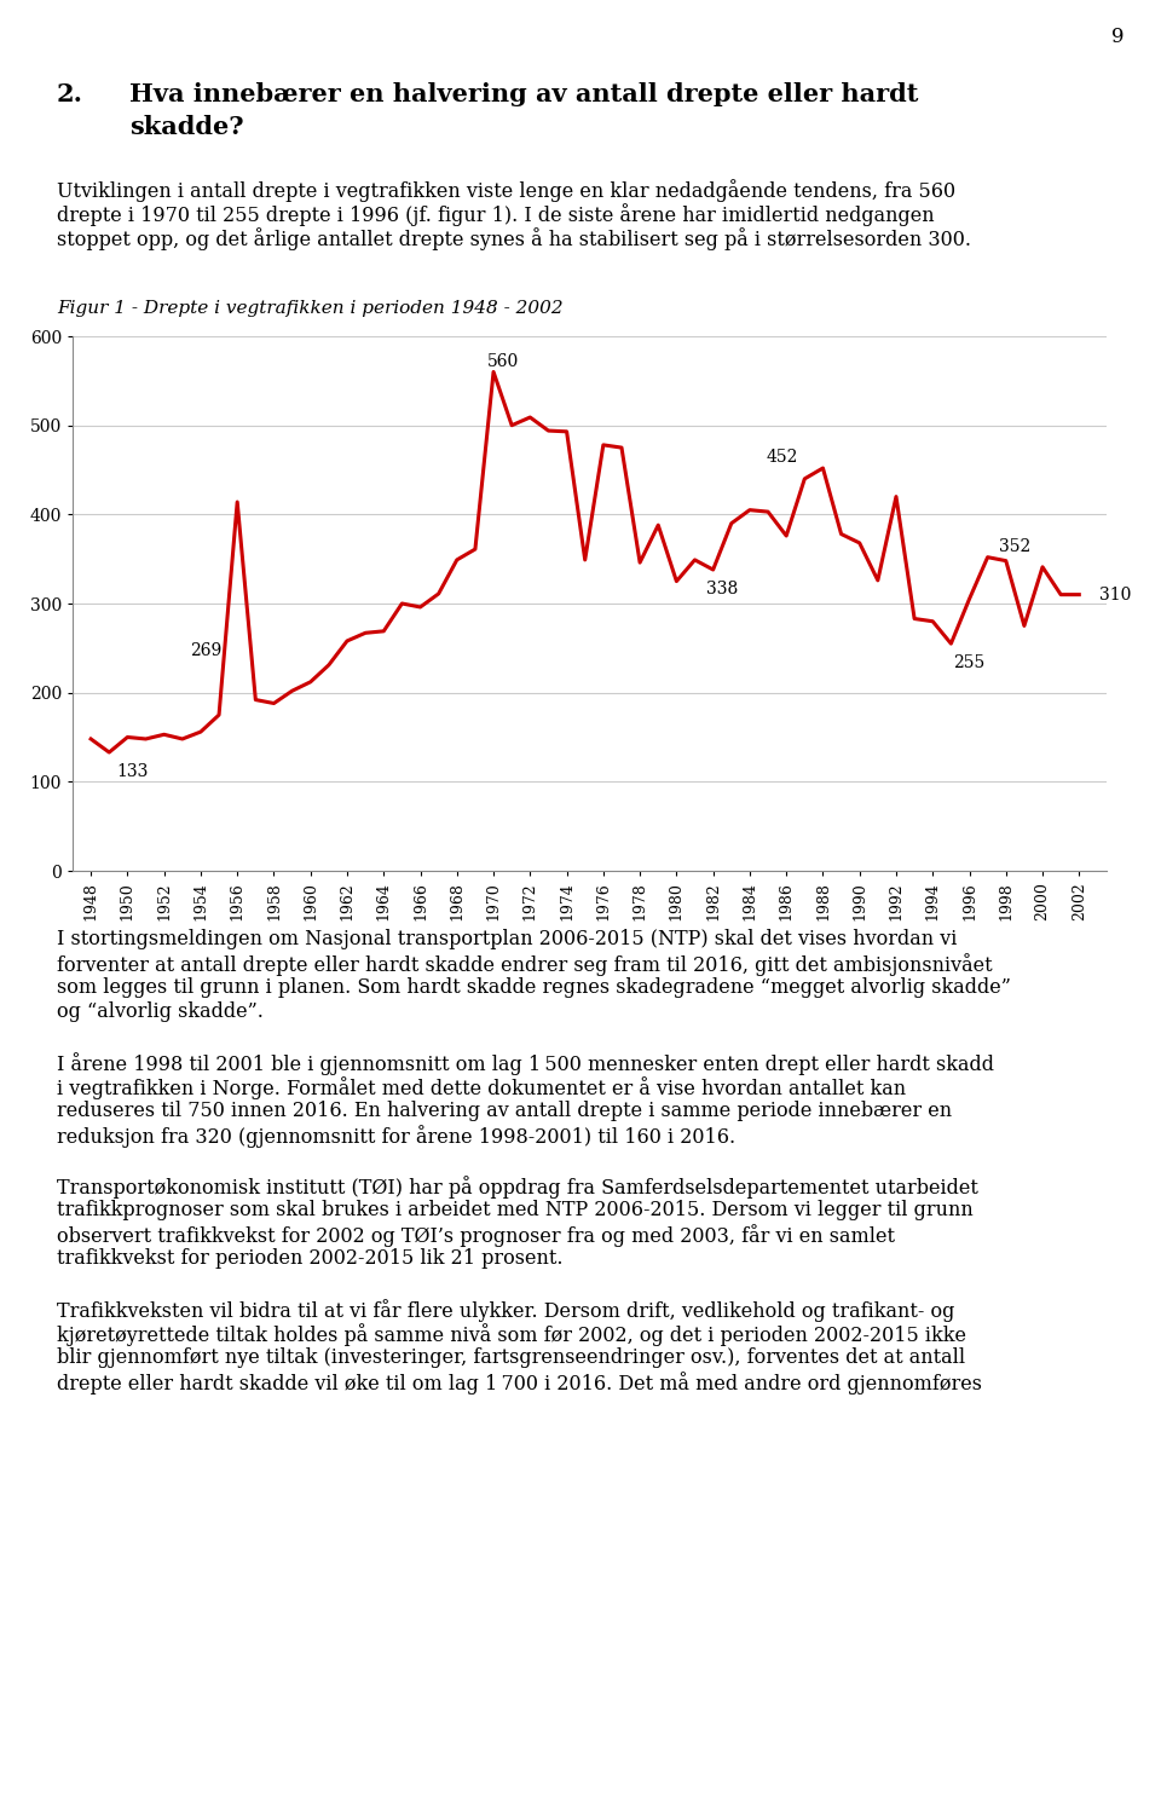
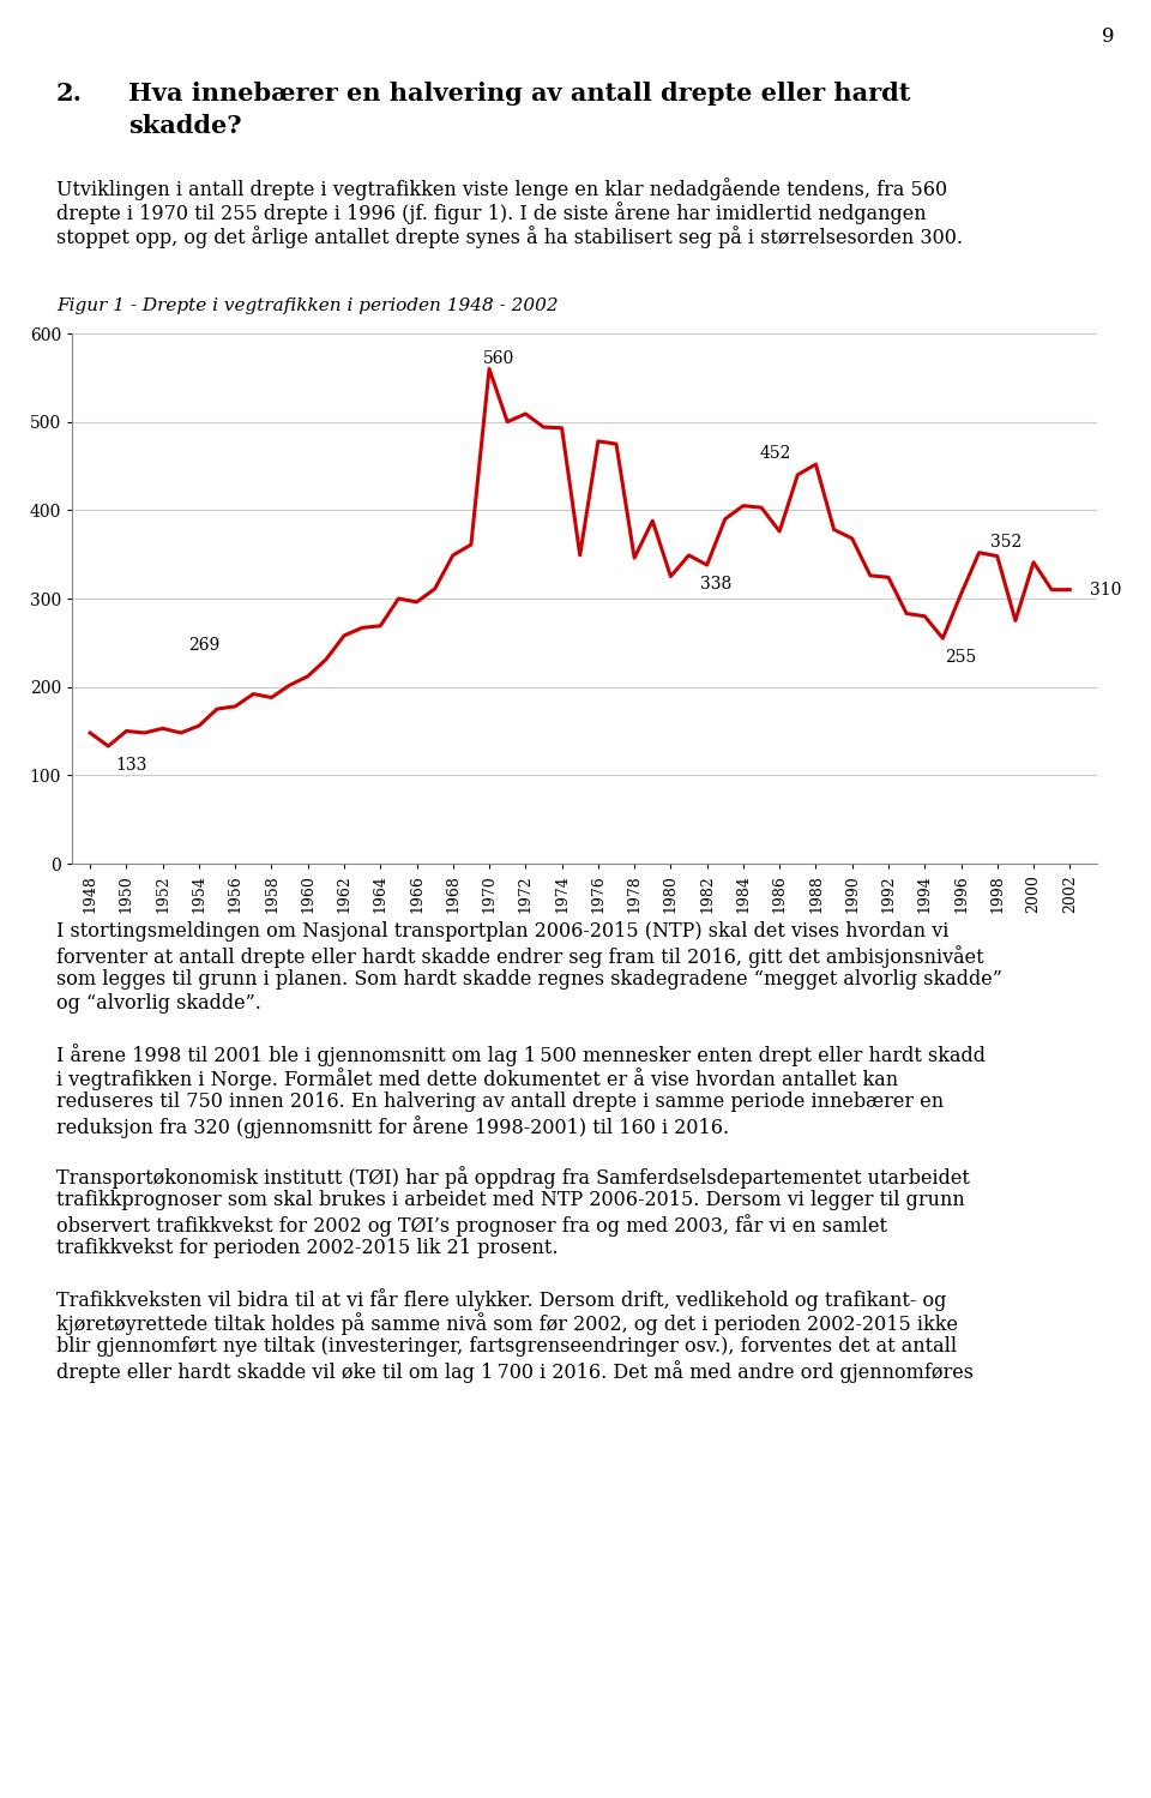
1956: 414 -> 178
1992: 420 -> 324
